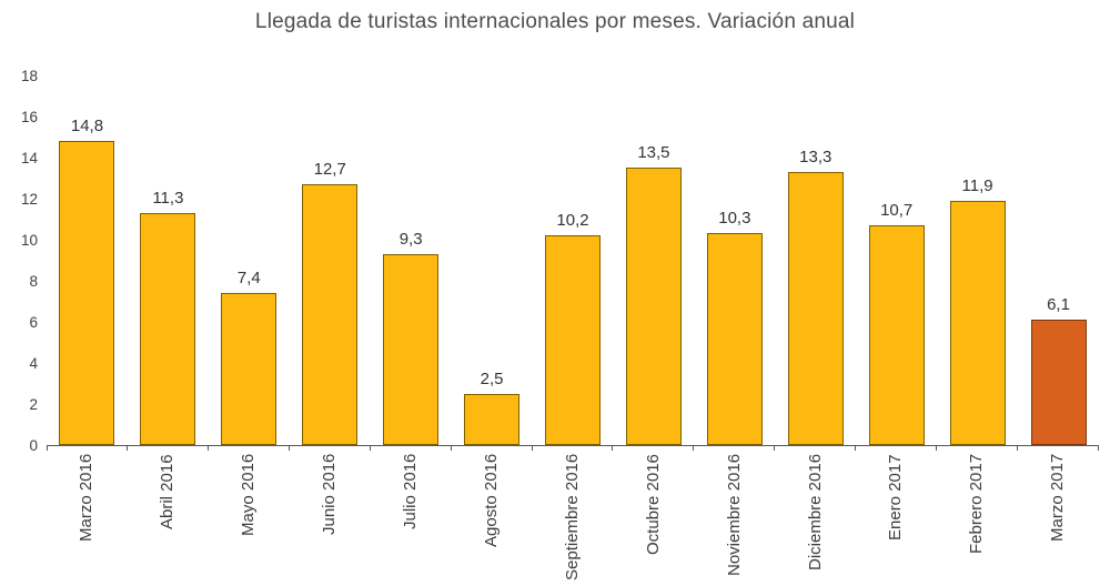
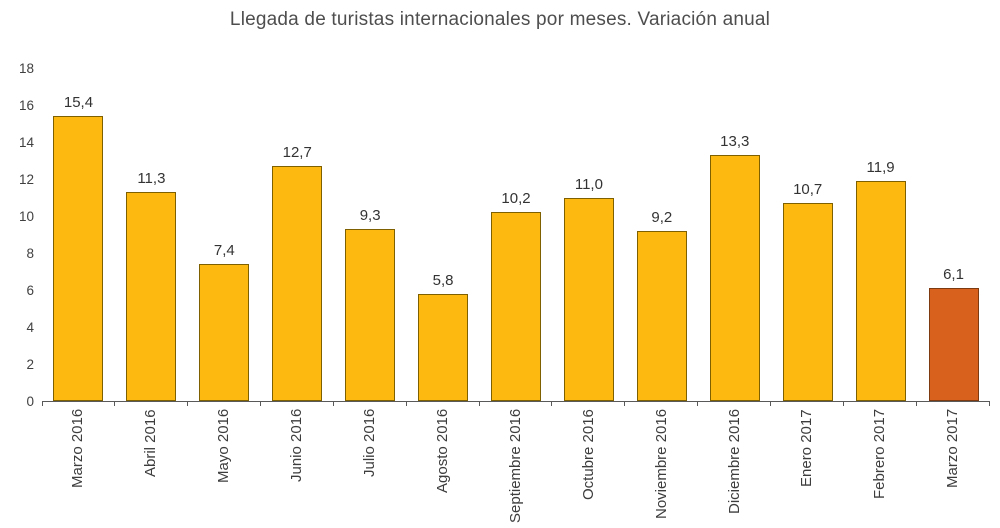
Marzo 2016: 14,8 -> 15,4
Agosto 2016: 2,5 -> 5,8
Octubre 2016: 13,5 -> 11,0
Noviembre 2016: 10,3 -> 9,2
